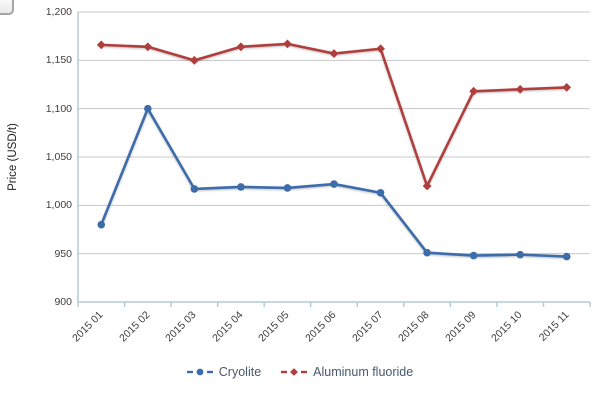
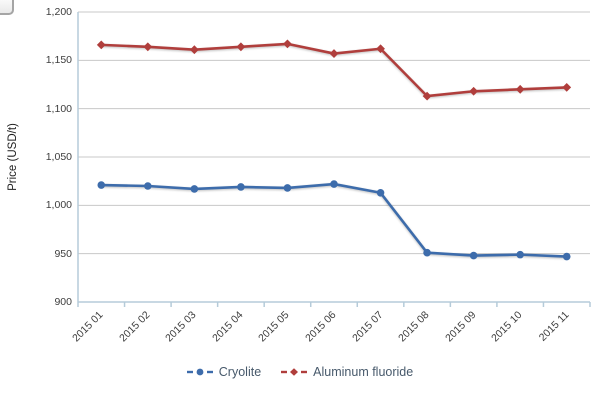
Cryolite/2015 01: 980 -> 1020
Cryolite/2015 02: 1100 -> 1020
Aluminum fluoride/2015 03: 1150 -> 1160
Aluminum fluoride/2015 08: 1020 -> 1110
